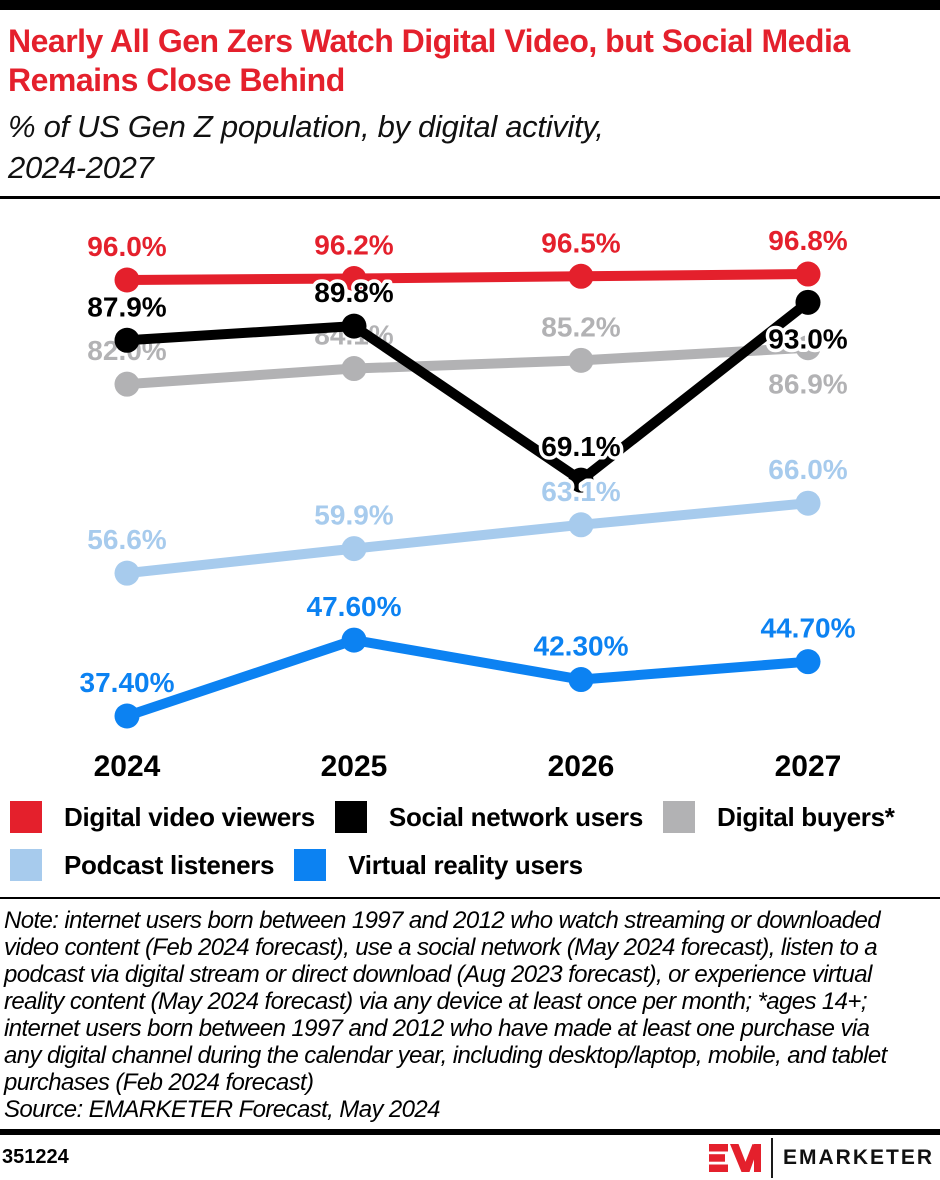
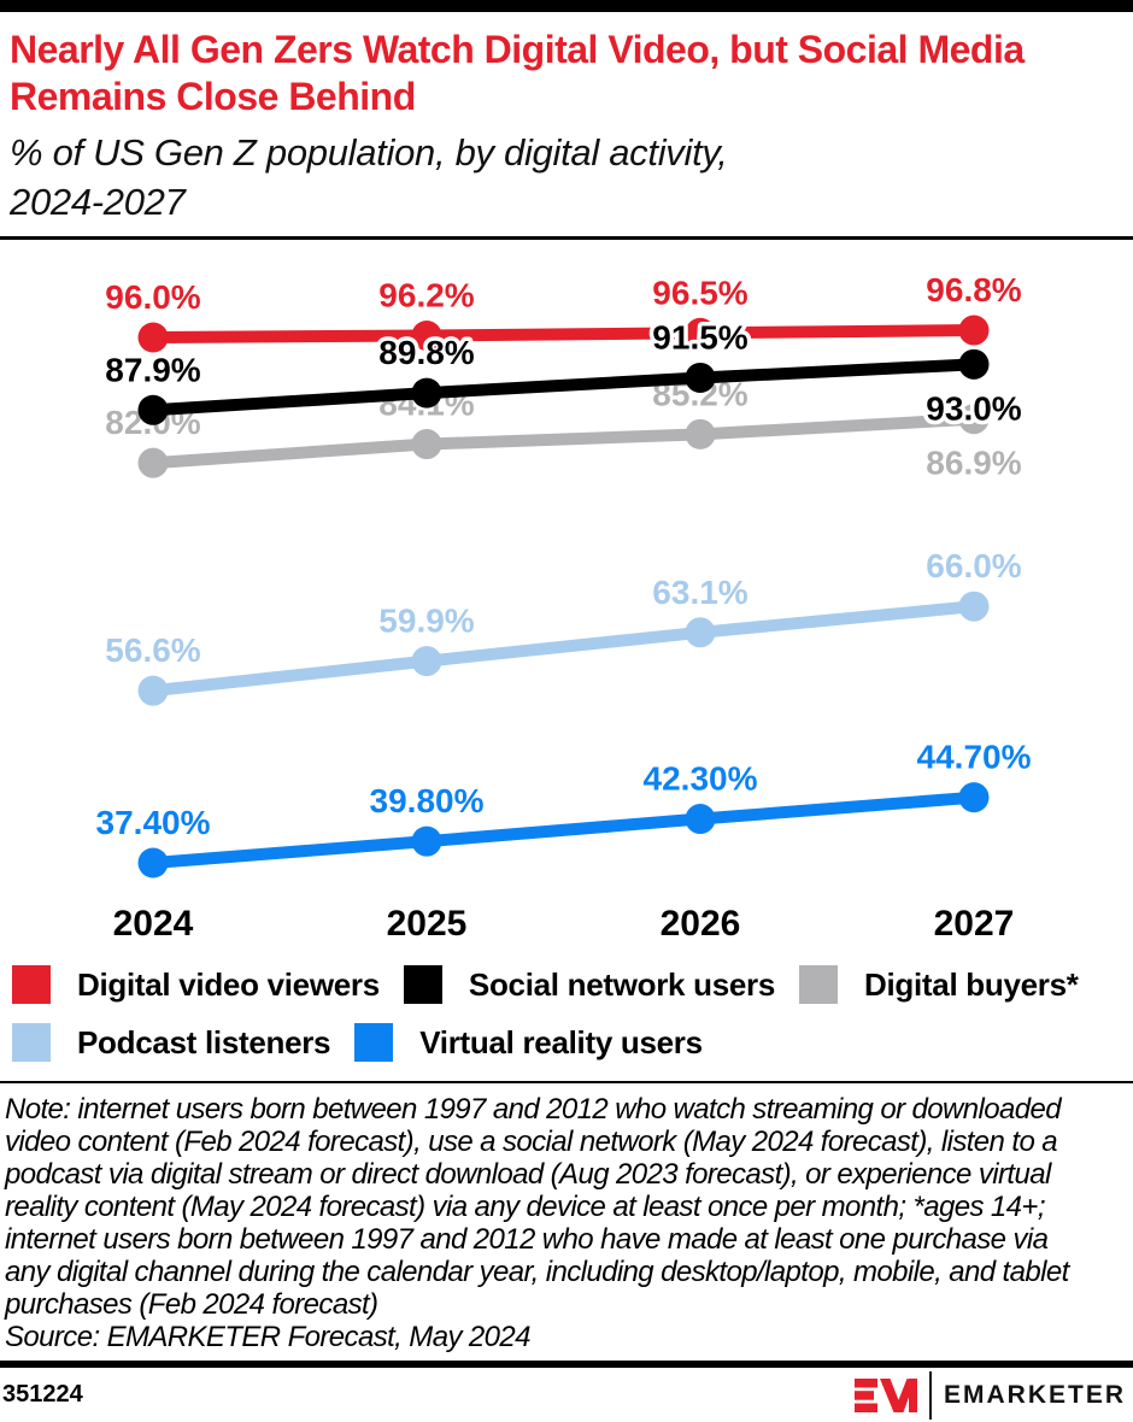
Virtual reality users/2025: 47.60% -> 39.80%
Social network users/2026: 69.1% -> 91.5%
